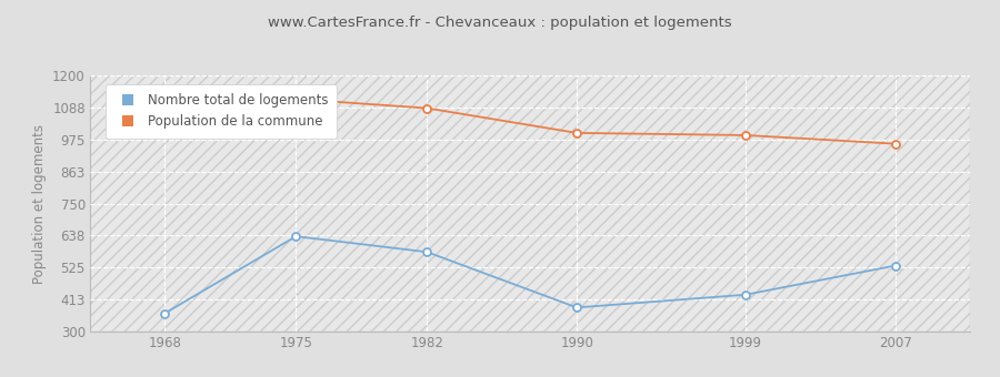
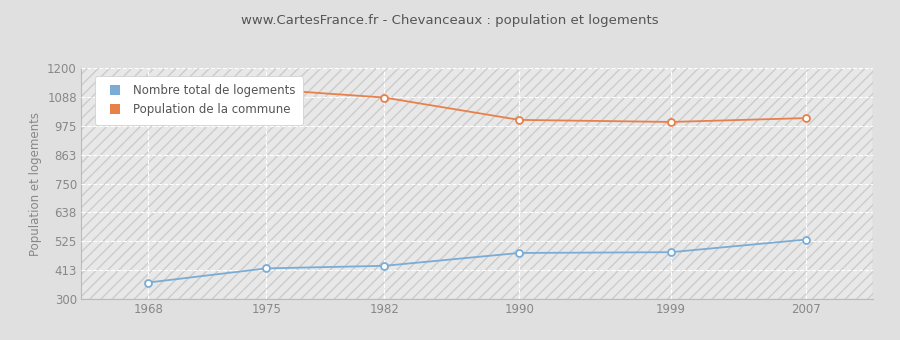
Nombre total de logements/1975: 635 -> 420
Nombre total de logements/1982: 580 -> 430
Nombre total de logements/1990: 385 -> 480
Nombre total de logements/1999: 430 -> 483
Population de la commune/2007: 960 -> 1005
